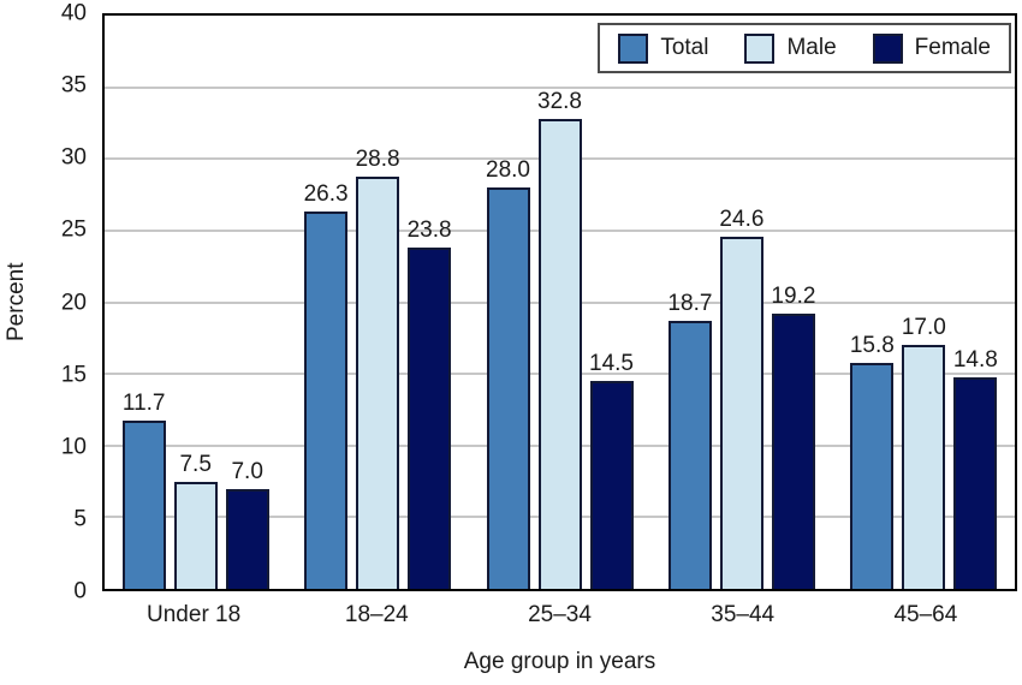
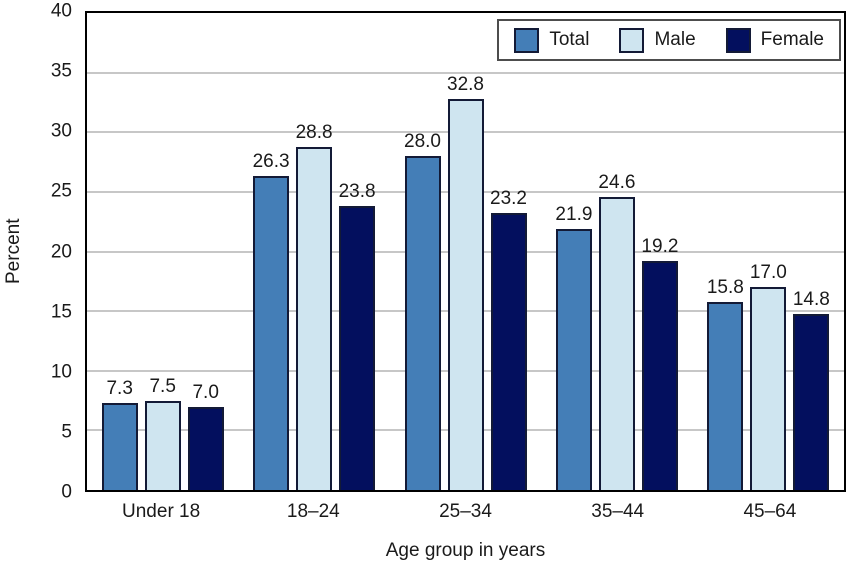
Total/Under 18: 11.7 -> 7.3
Female/25–34: 14.5 -> 23.2
Total/35–44: 18.7 -> 21.9
